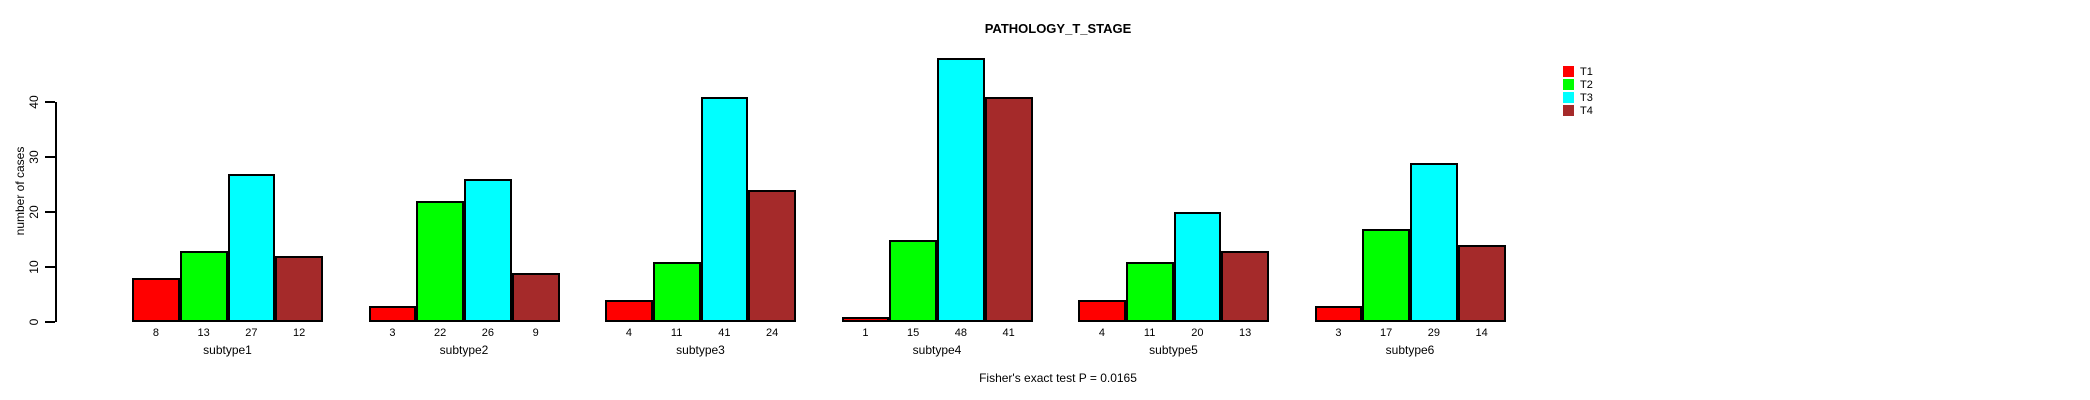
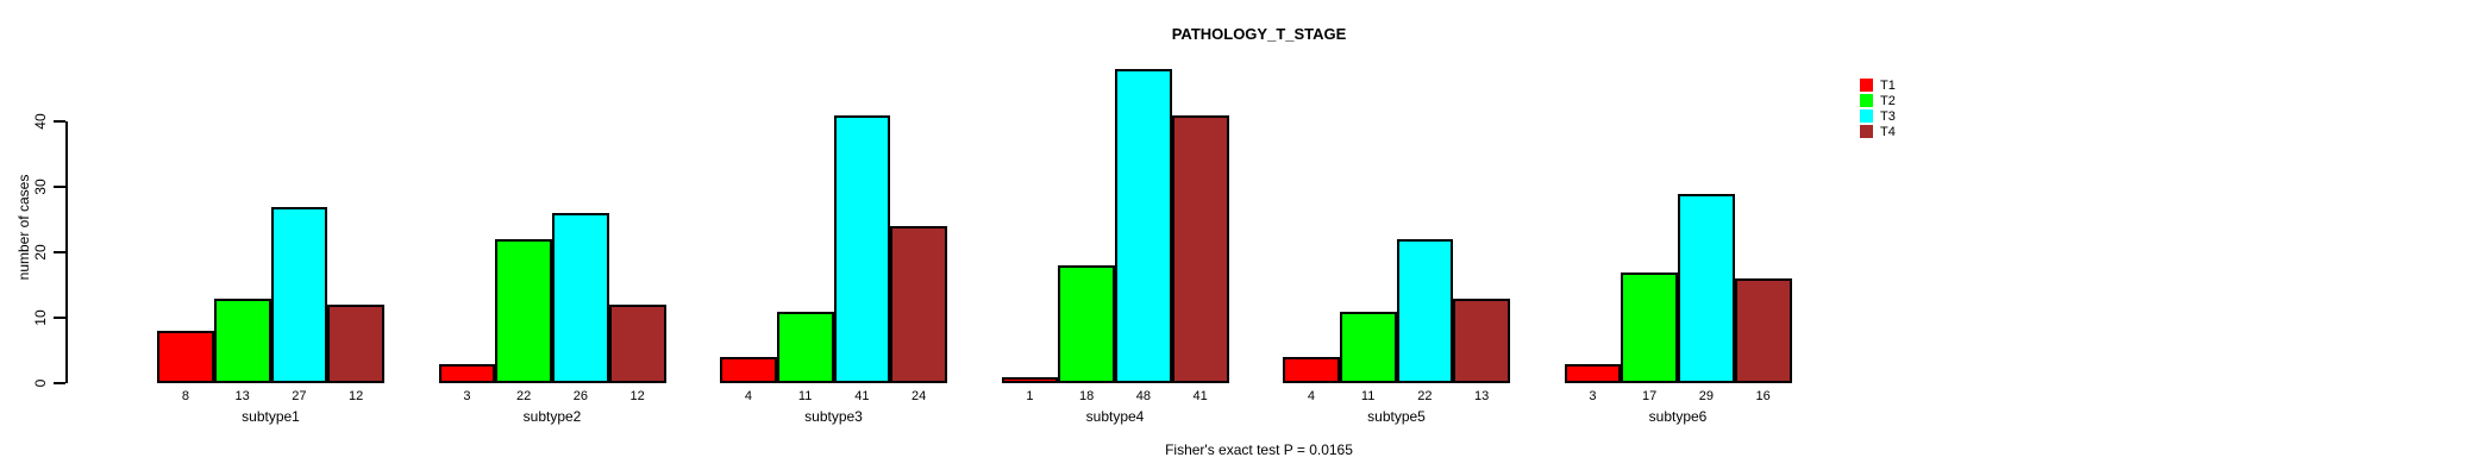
T4/subtype2: 9 -> 12
T2/subtype4: 15 -> 18
T3/subtype5: 20 -> 22
T4/subtype6: 14 -> 16
